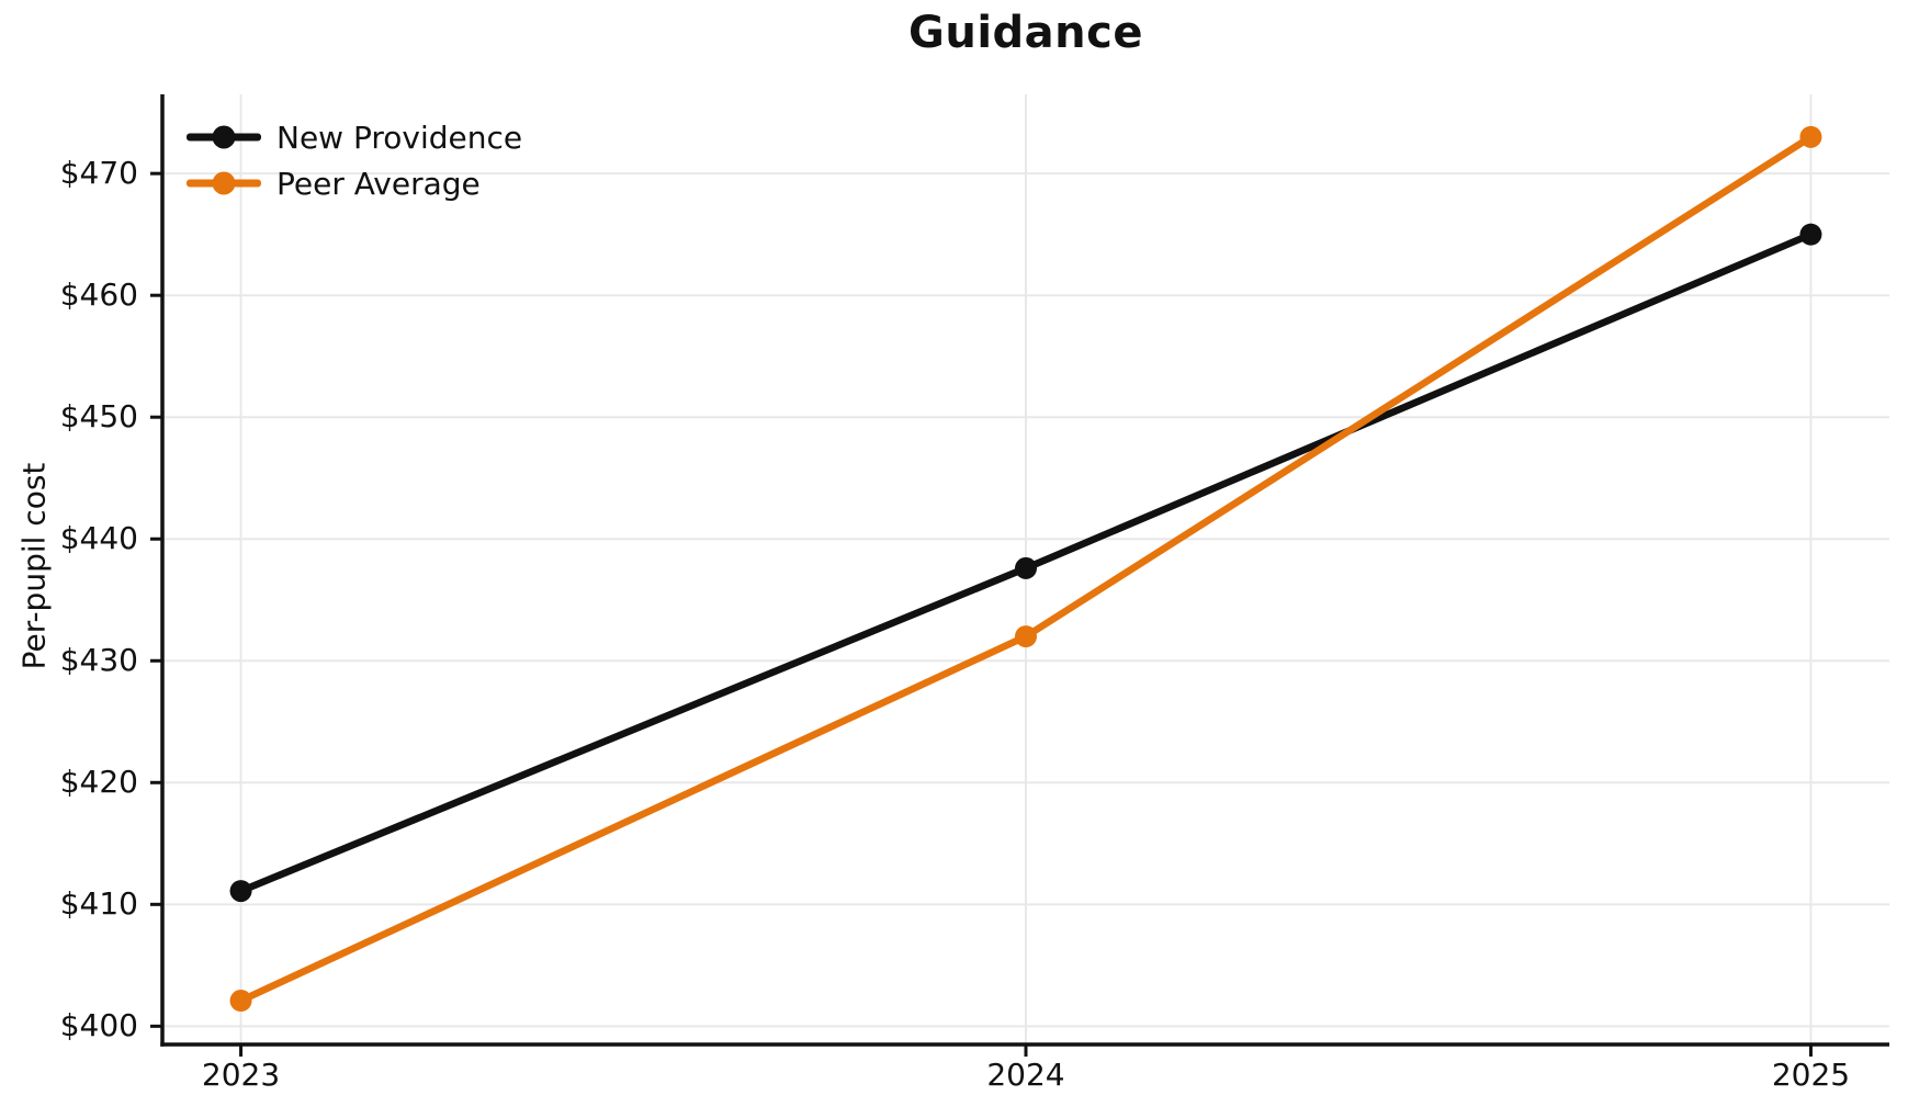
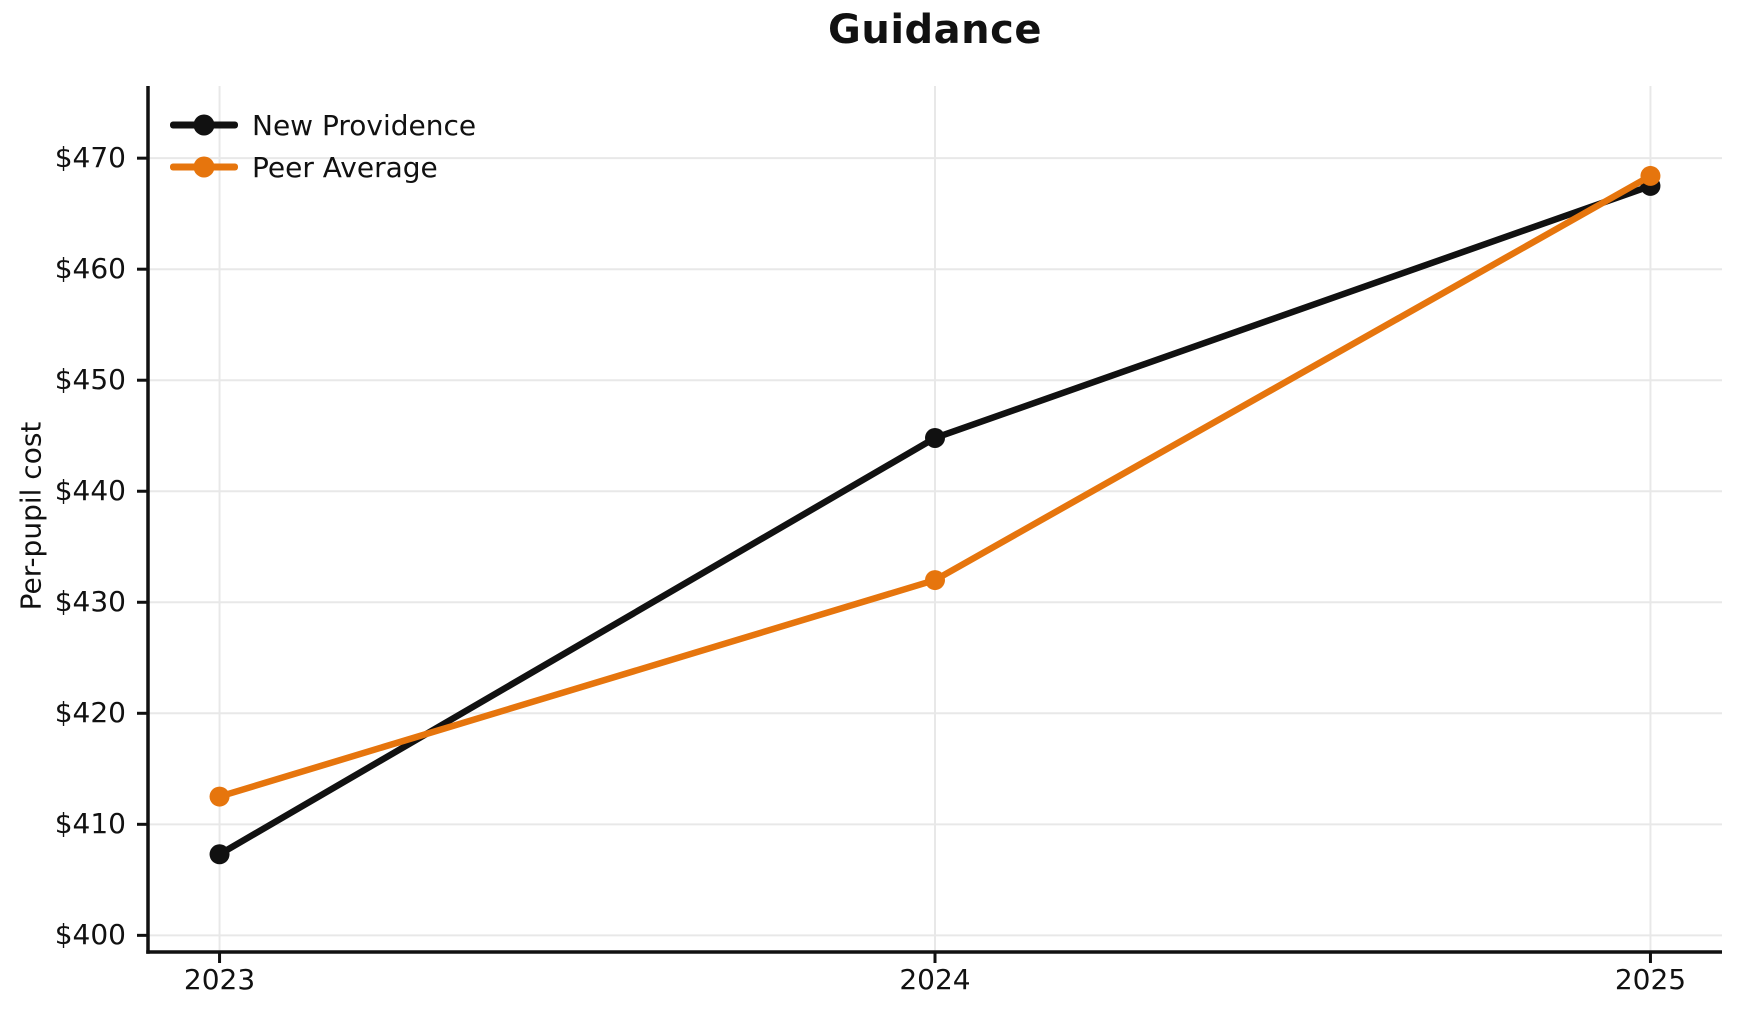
New Providence/2023: $411.1 -> $407.3
Peer Average/2023: $402.1 -> $412.5
New Providence/2024: $437.6 -> $444.8
New Providence/2025: $465.0 -> $467.5
Peer Average/2025: $473.0 -> $468.4
